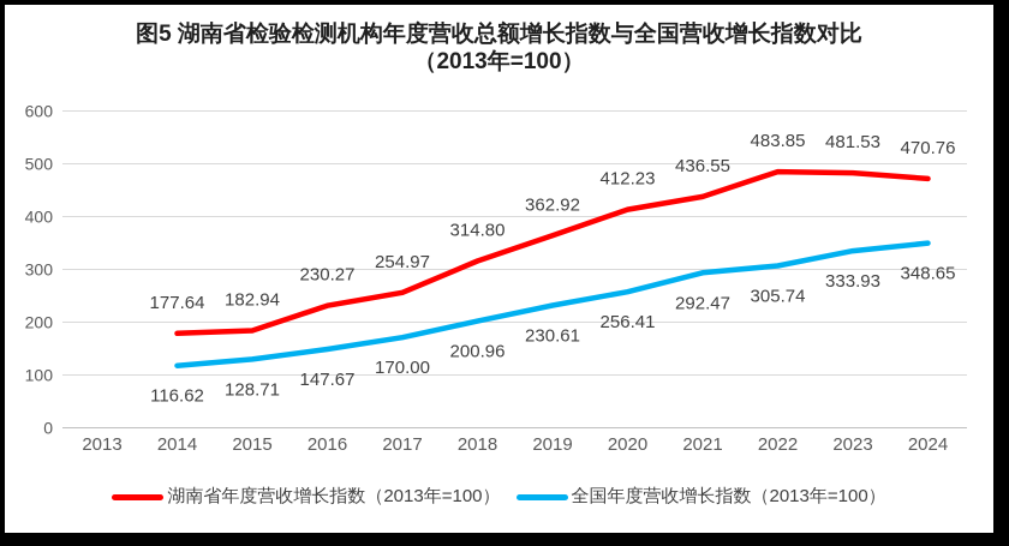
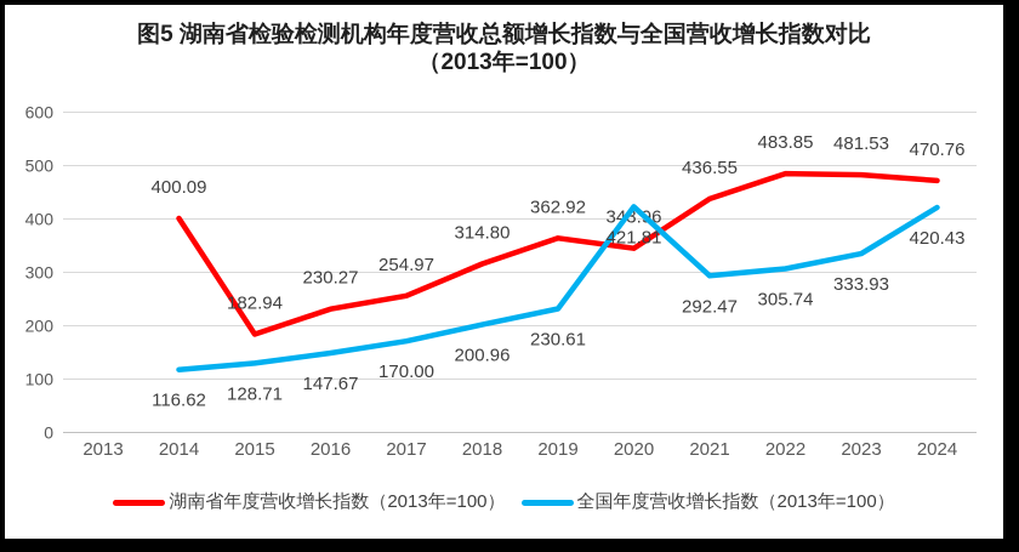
湖南省年度营收增长指数（2013年=100）/2014: 177.64 -> 400.09
湖南省年度营收增长指数（2013年=100）/2020: 412.23 -> 343.96
全国年度营收增长指数（2013年=100）/2020: 256.41 -> 421.81
全国年度营收增长指数（2013年=100）/2024: 348.65 -> 420.43
